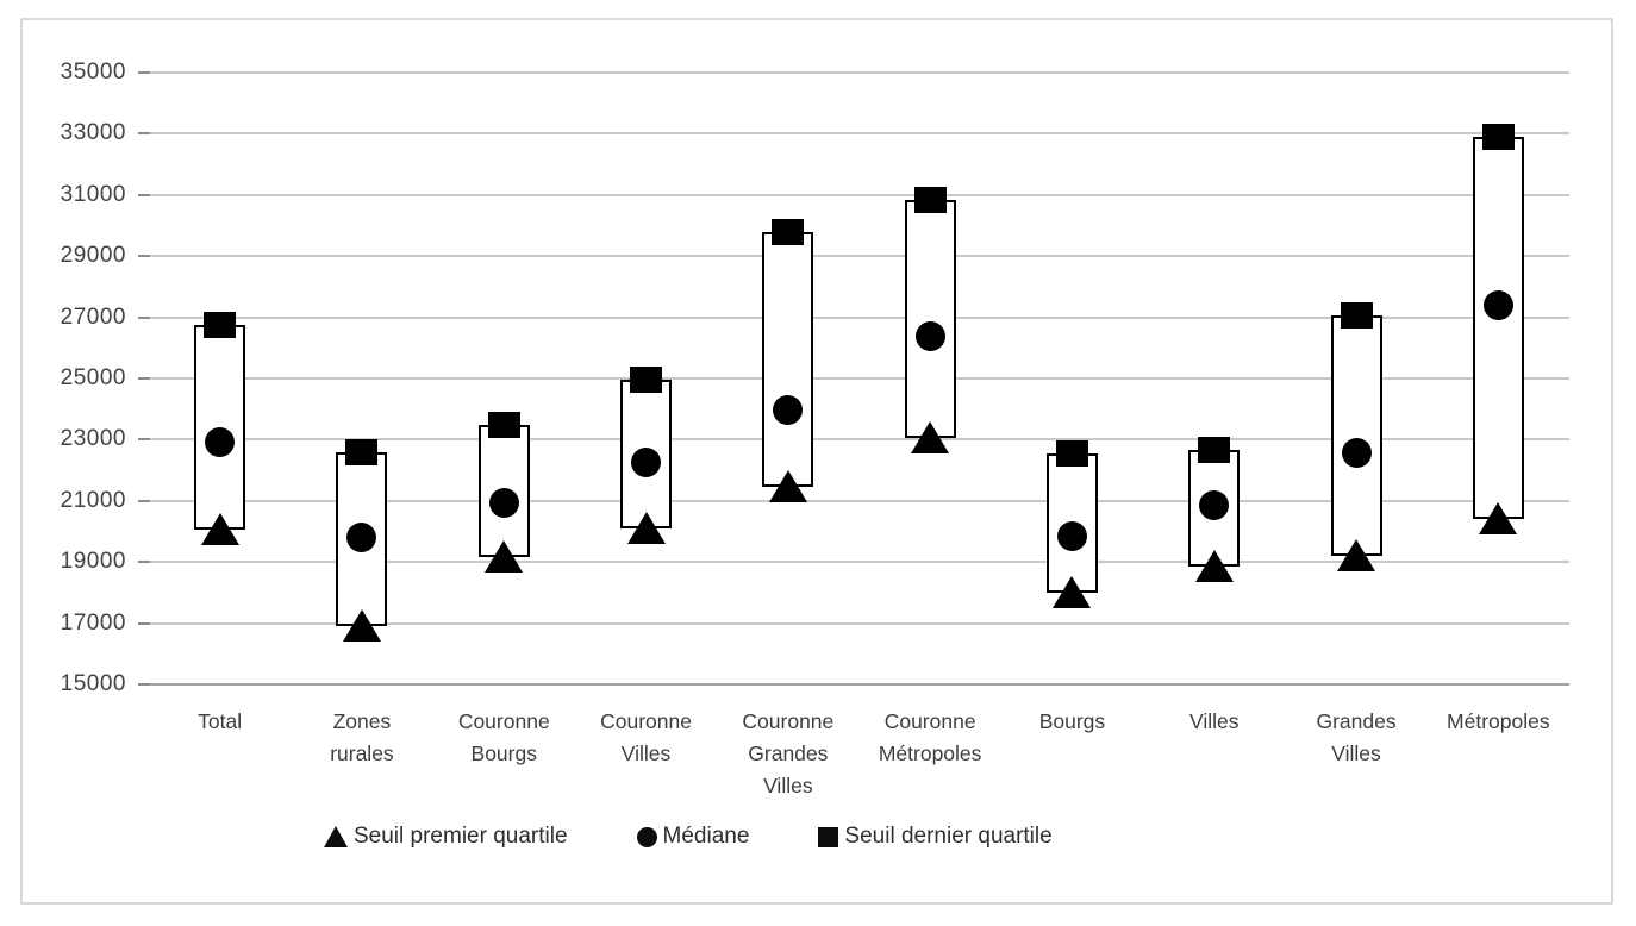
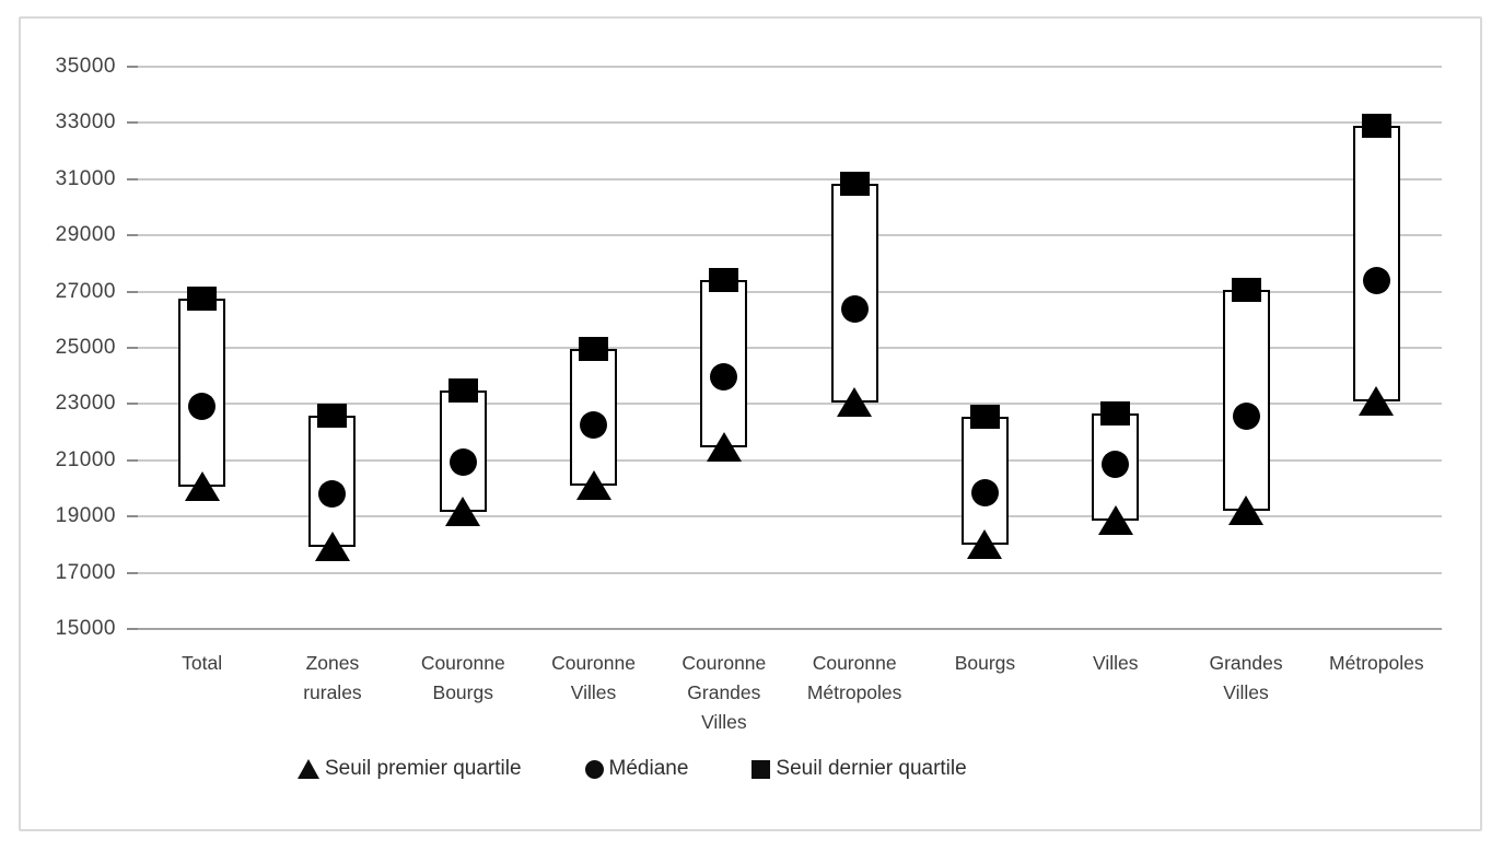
Seuil premier quartile/Zones rurales: 16900 -> 17900
Seuil dernier quartile/Couronne Grandes Villes: 29800 -> 27400
Seuil premier quartile/Métropoles: 20400 -> 23100
